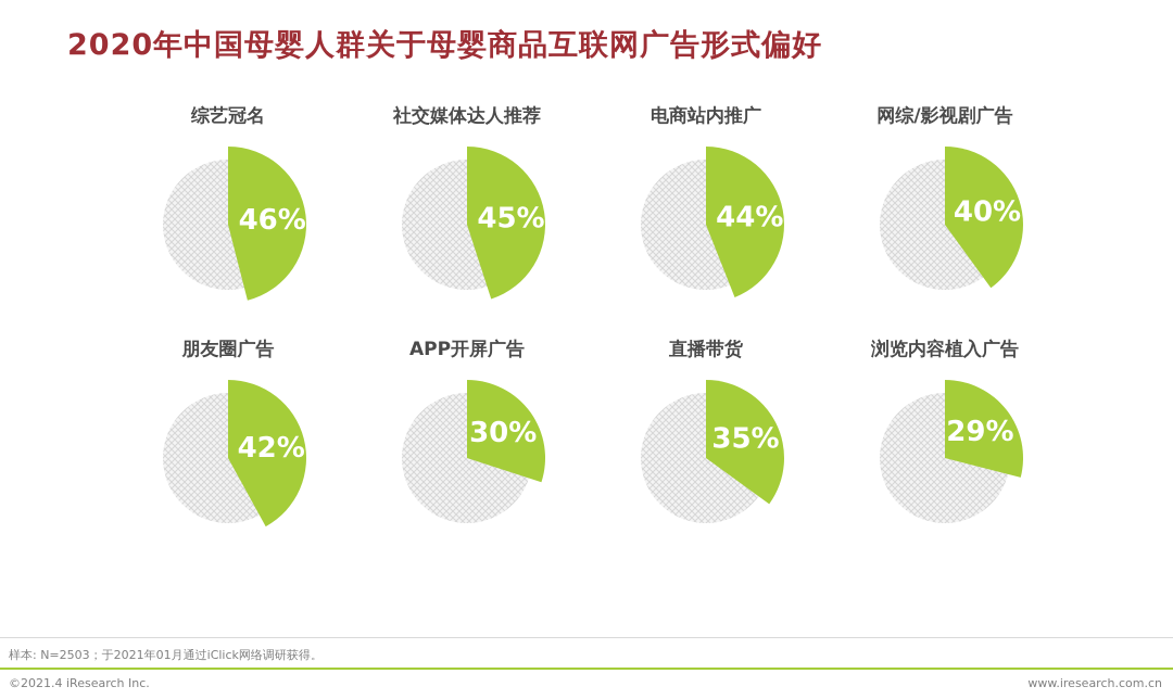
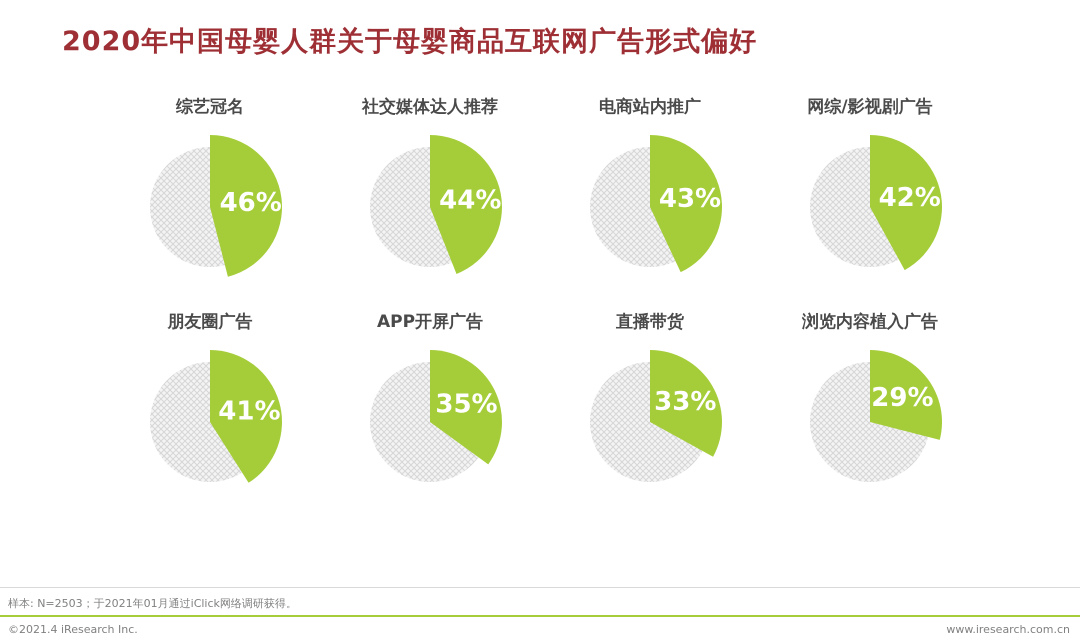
社交媒体达人推荐: 45% -> 44%
电商站内推广: 44% -> 43%
网综/影视剧广告: 40% -> 42%
朋友圈广告: 42% -> 41%
APP开屏广告: 30% -> 35%
直播带货: 35% -> 33%
